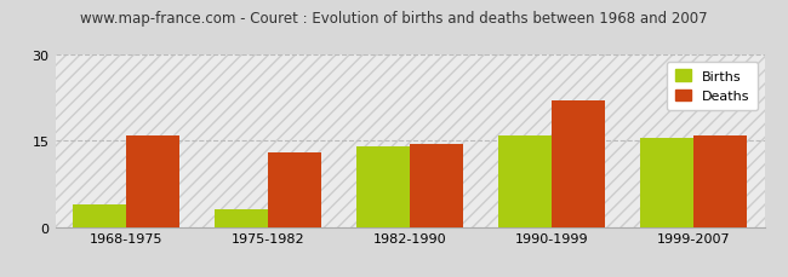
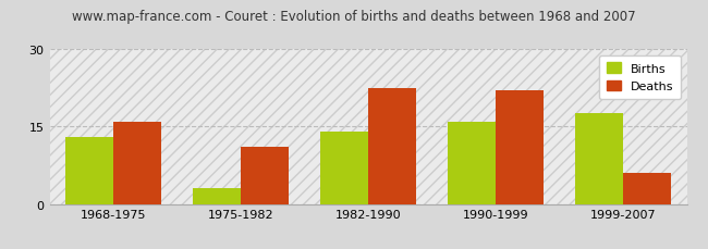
Births/1968-1975: 4.0 -> 13.0
Deaths/1975-1982: 13.0 -> 11.0
Deaths/1982-1990: 14.5 -> 22.5
Births/1999-2007: 15.5 -> 17.5
Deaths/1999-2007: 16.0 -> 6.0
